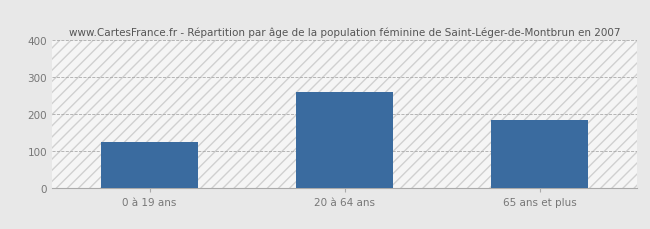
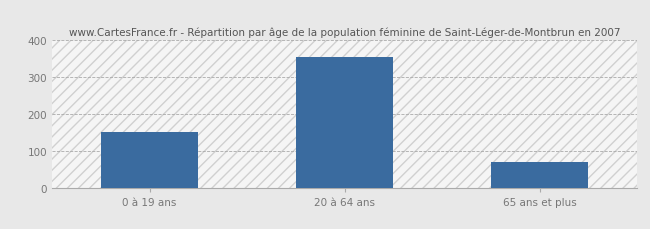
0 à 19 ans: 125 -> 150
20 à 64 ans: 260 -> 355
65 ans et plus: 185 -> 70
